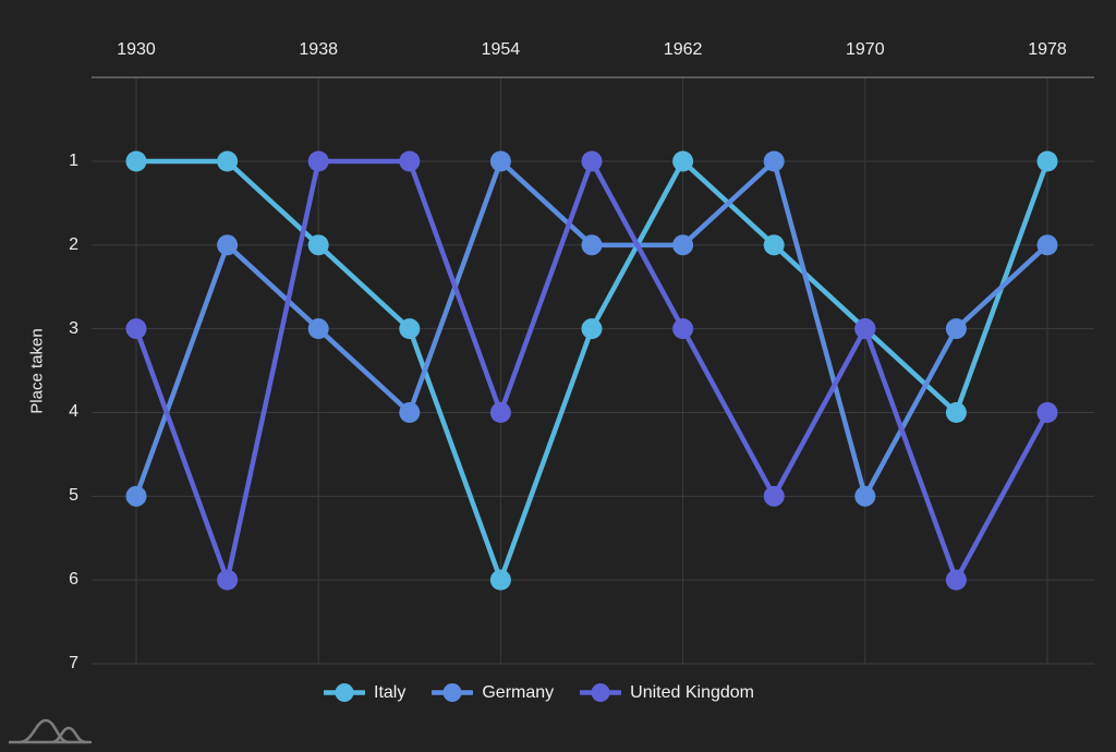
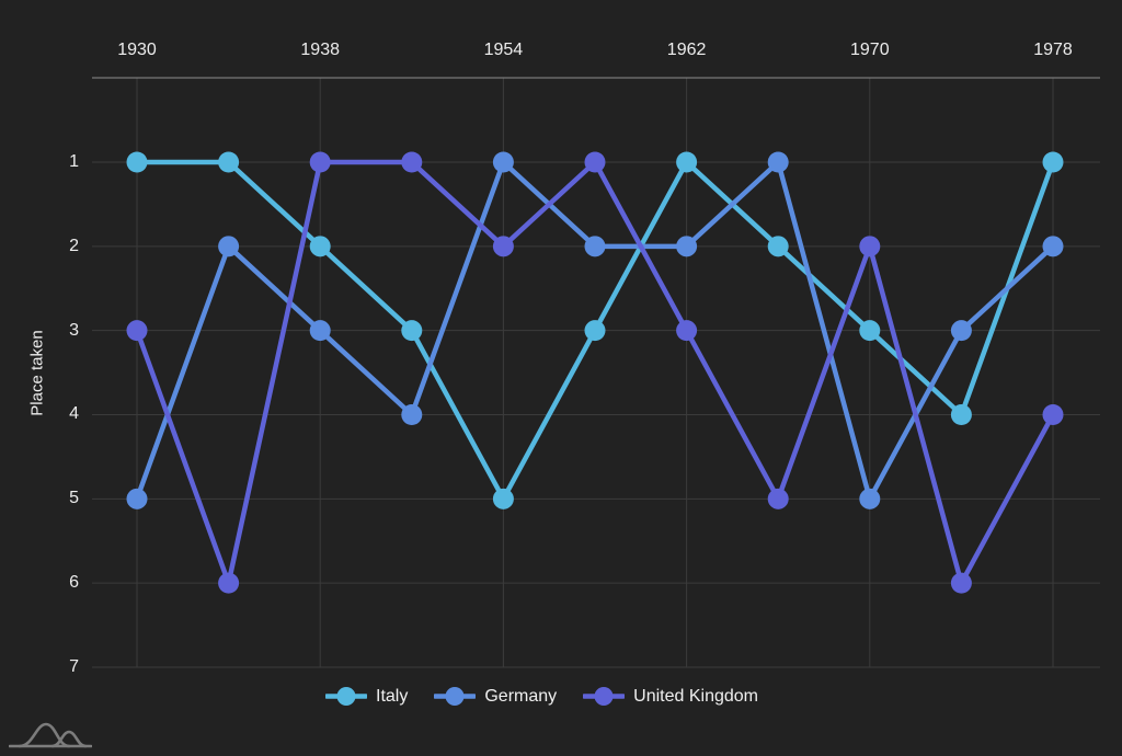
Italy/1954: 6 -> 5
United Kingdom/1954: 4 -> 2
United Kingdom/1970: 3 -> 2
